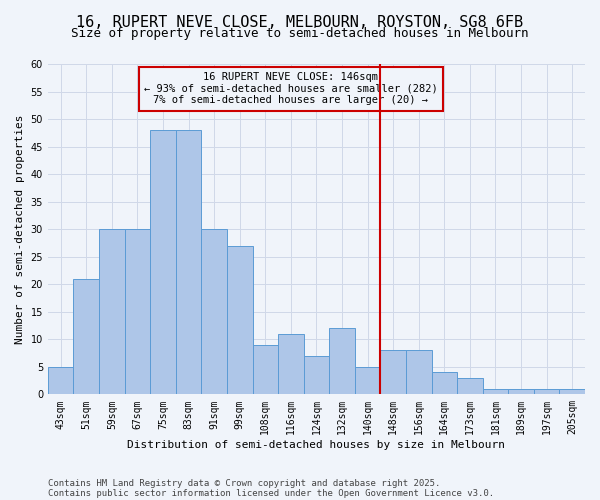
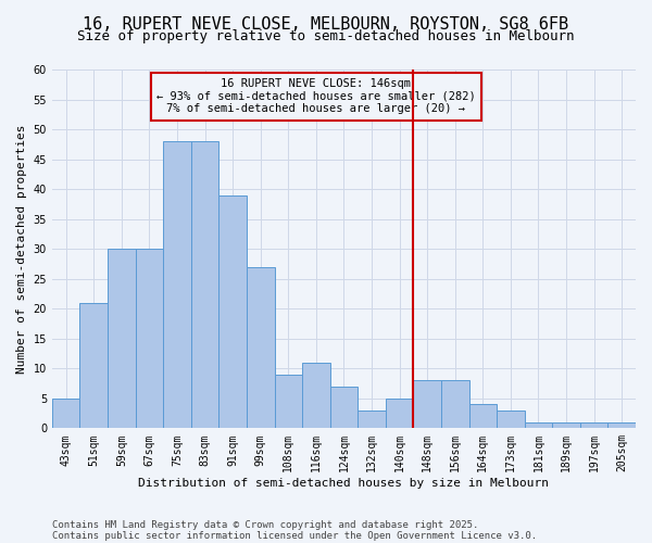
91sqm: 30 -> 39
132sqm: 12 -> 3
